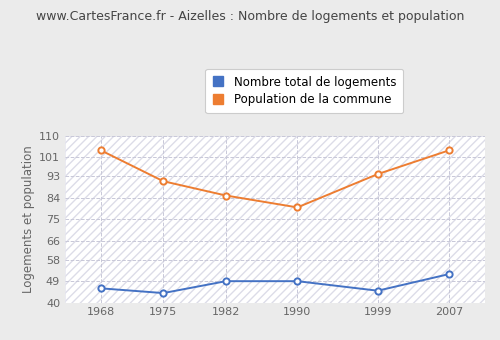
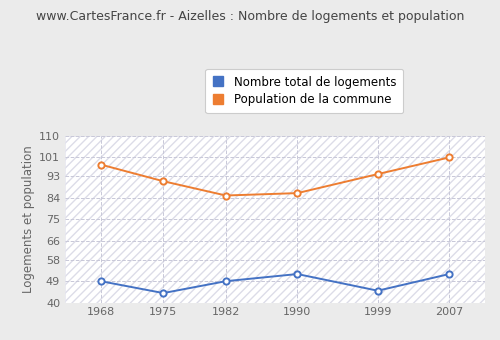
Nombre total de logements/1968: 46 -> 49
Population de la commune/1968: 104 -> 98
Nombre total de logements/1990: 49 -> 52
Population de la commune/1990: 80 -> 86
Population de la commune/2007: 104 -> 101
